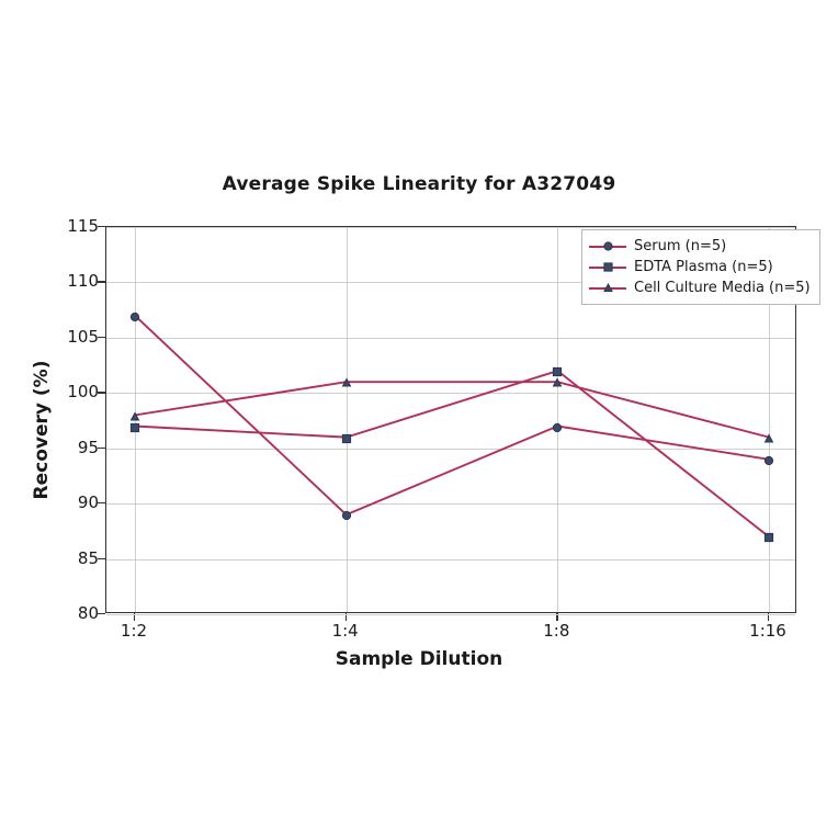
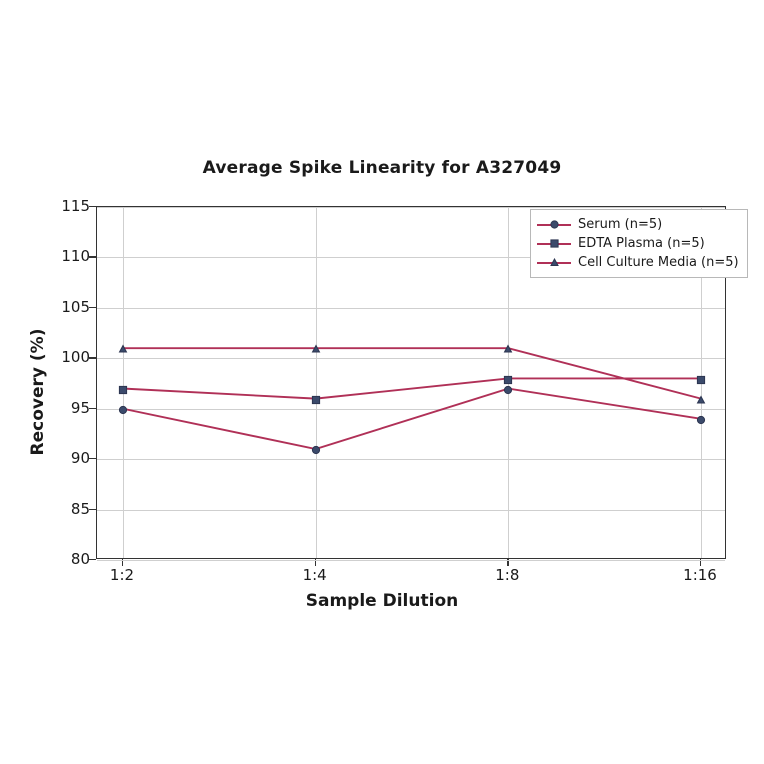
Serum (n=5)/1:2: 107 -> 95
Cell Culture Media (n=5)/1:2: 98 -> 101
Serum (n=5)/1:4: 89 -> 91
EDTA Plasma (n=5)/1:8: 102 -> 98
EDTA Plasma (n=5)/1:16: 87 -> 98
